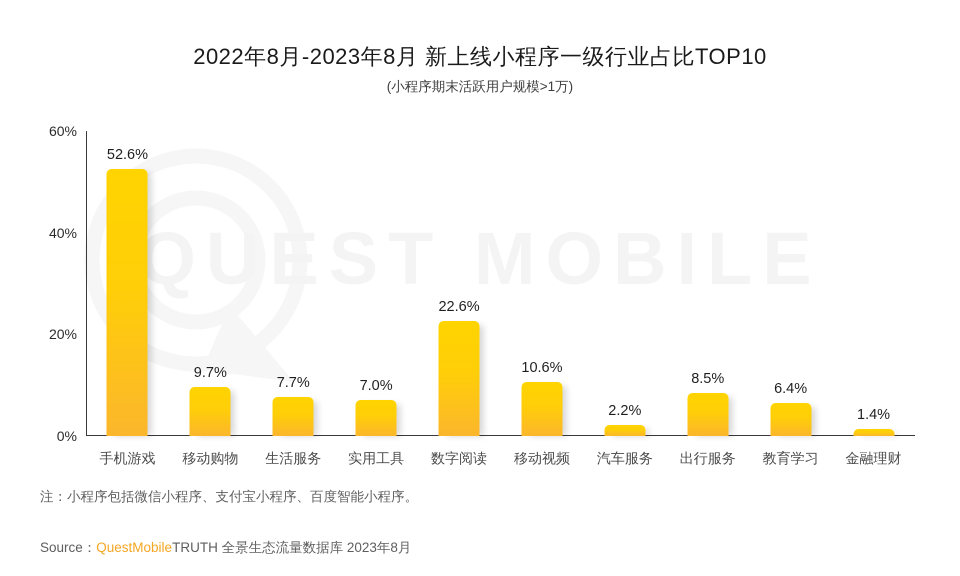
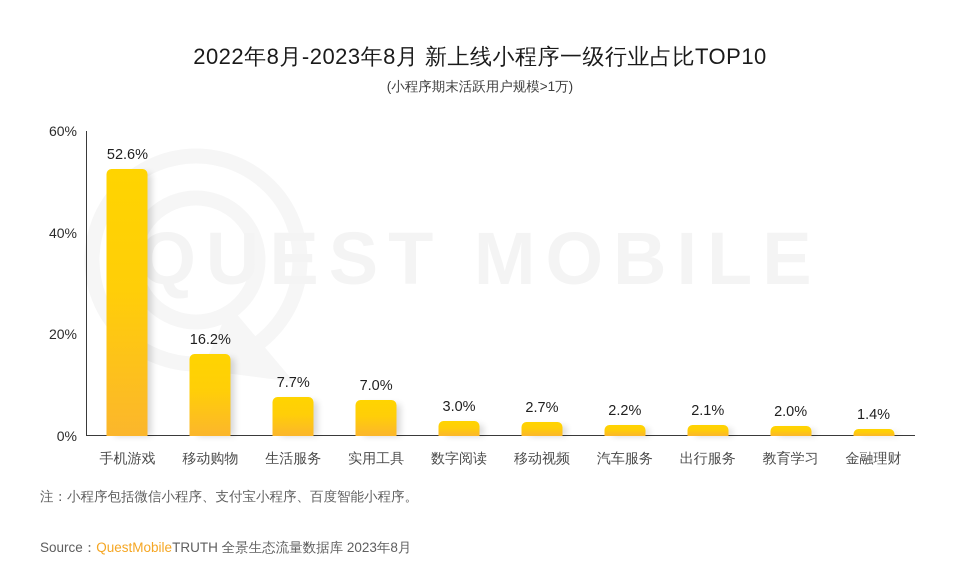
移动购物: 9.7% -> 16.2%
数字阅读: 22.6% -> 3.0%
移动视频: 10.6% -> 2.7%
出行服务: 8.5% -> 2.1%
教育学习: 6.4% -> 2.0%
